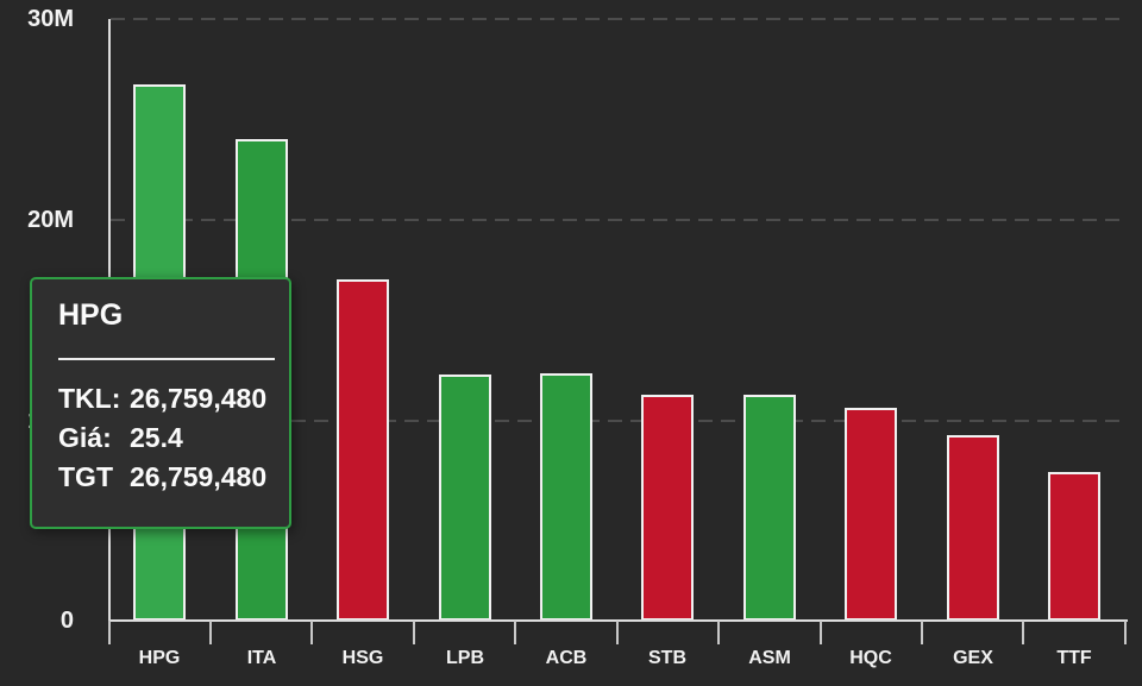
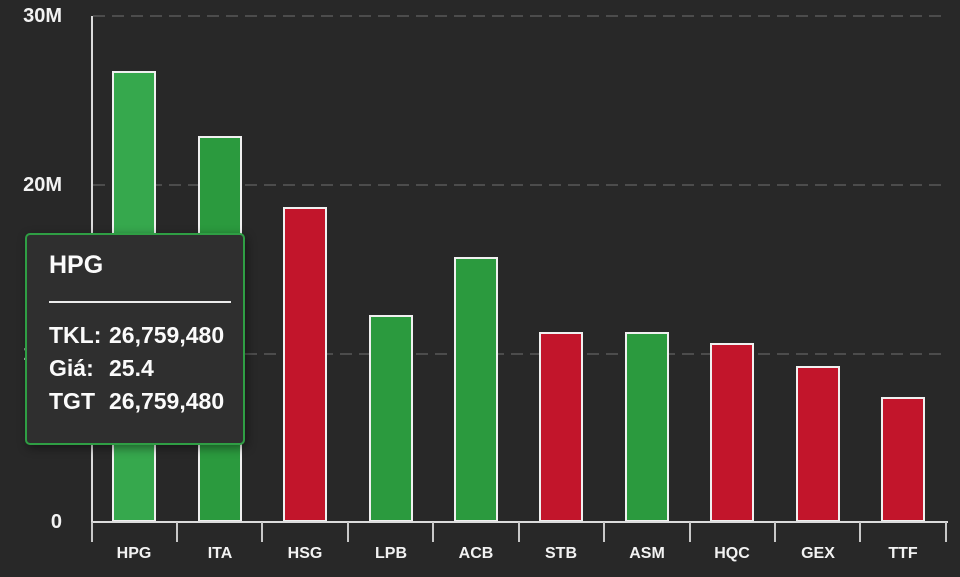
ITA: 24.0M -> 22.9M
HSG: 17.0M -> 18.7M
ACB: 12.4M -> 15.7M
